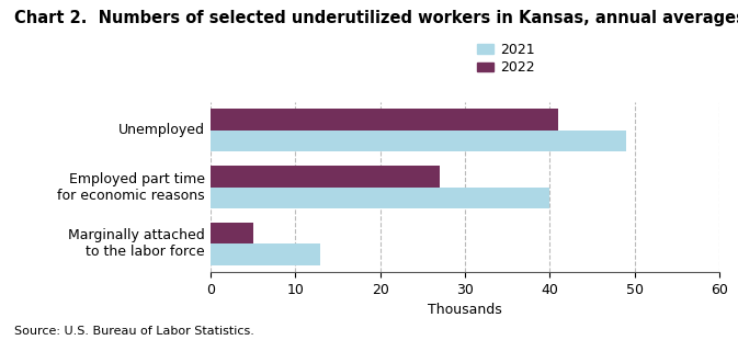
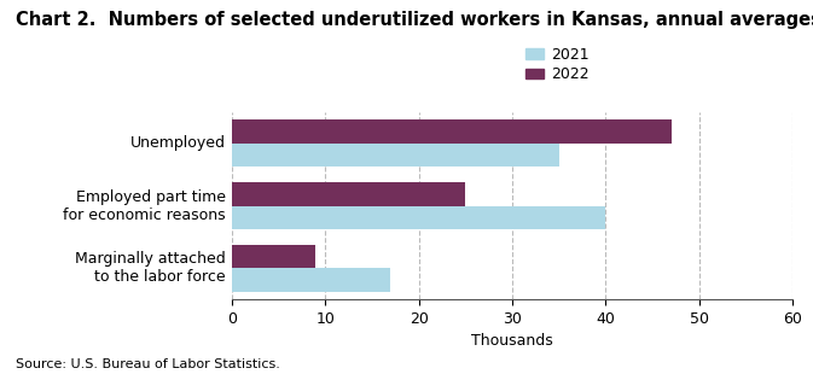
2022/Unemployed: 41 -> 47
2021/Unemployed: 49 -> 35
2022/Employed part time for economic reasons: 27 -> 25
2022/Marginally attached to the labor force: 5 -> 9
2021/Marginally attached to the labor force: 13 -> 17
